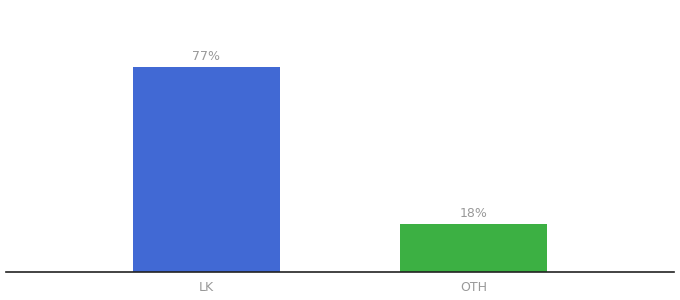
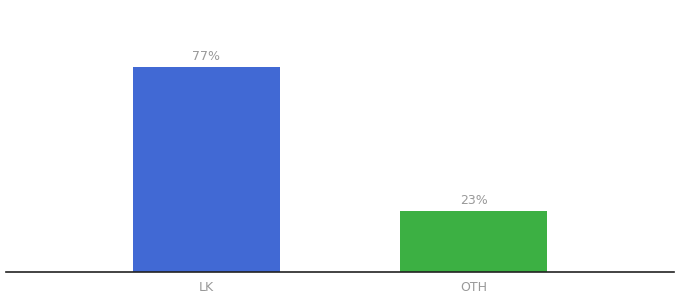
OTH: 18% -> 23%
